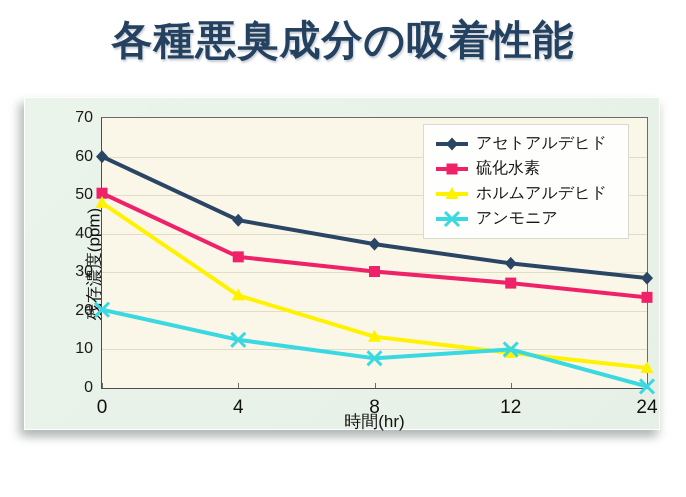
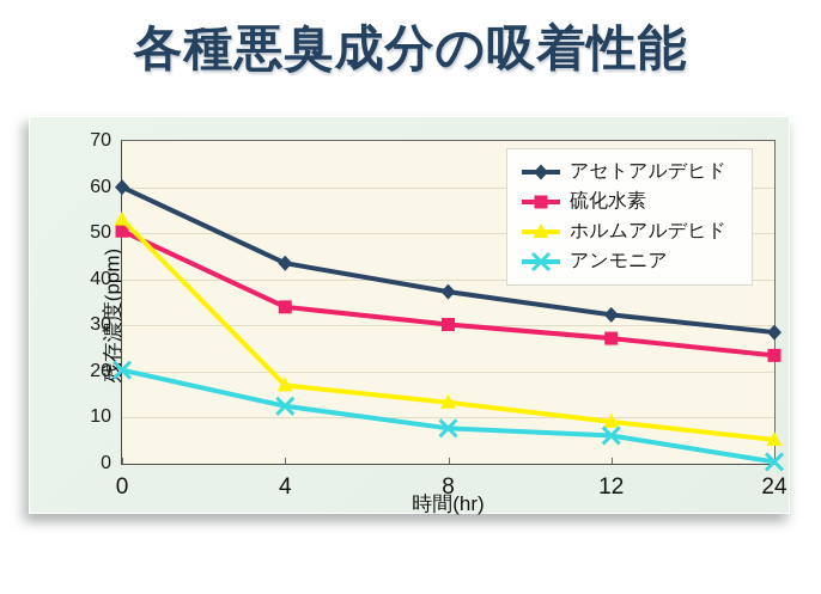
ホルムアルデヒド/0: 48 -> 53
ホルムアルデヒド/4: 24 -> 17
アンモニア/12: 10 -> 6
